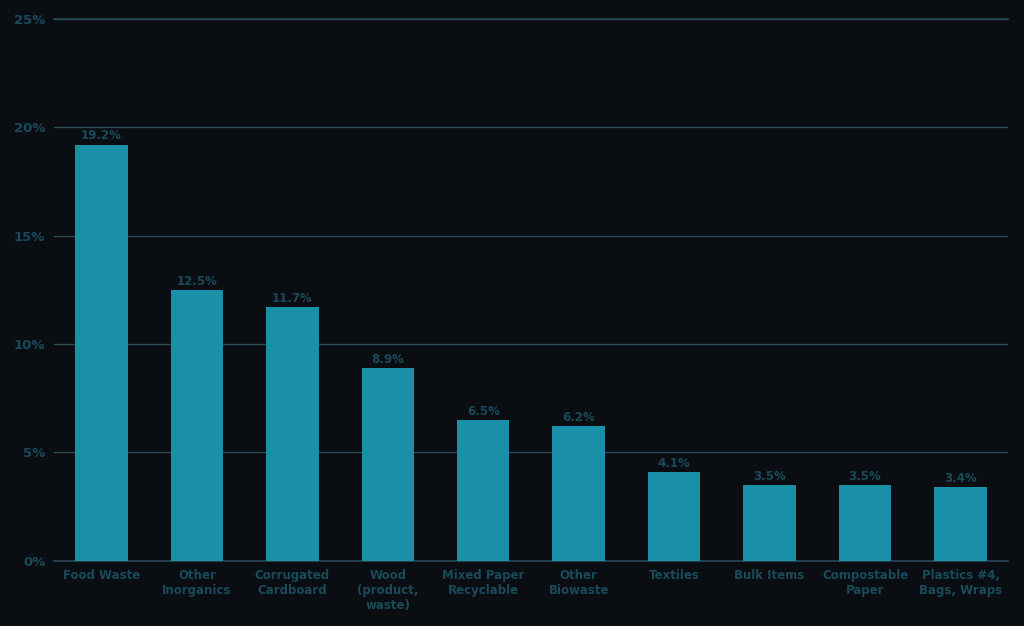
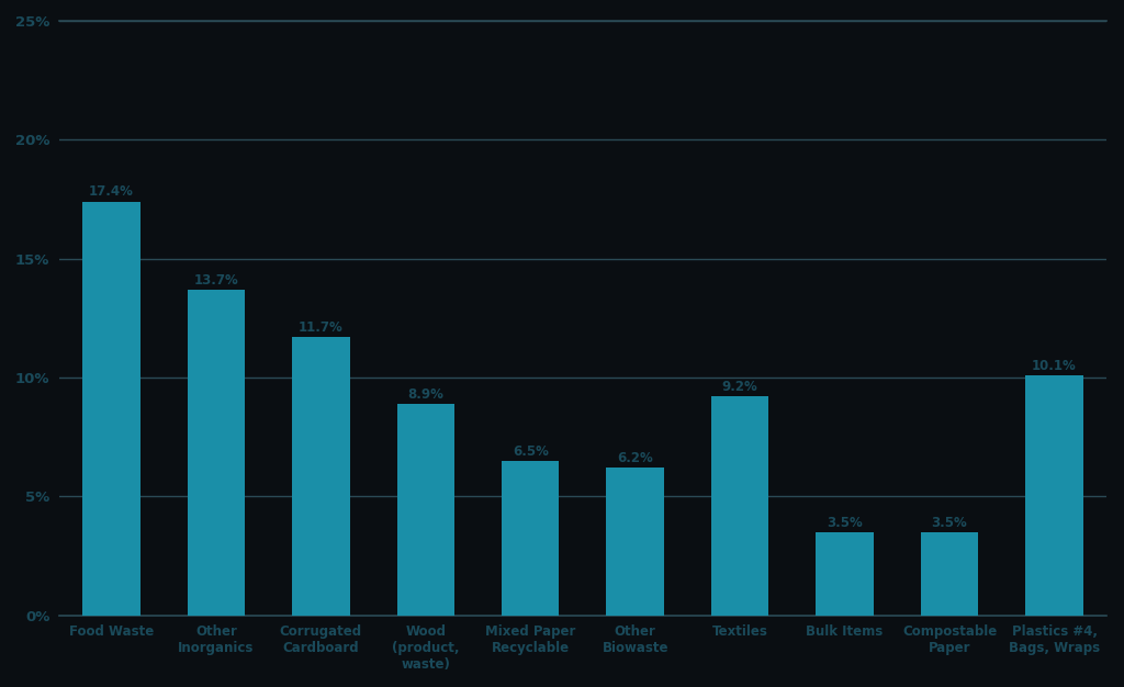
Food Waste: 19.2% -> 17.4%
Other Inorganics: 12.5% -> 13.7%
Textiles: 4.1% -> 9.2%
Plastics #4, Bags, Wraps: 3.4% -> 10.1%
